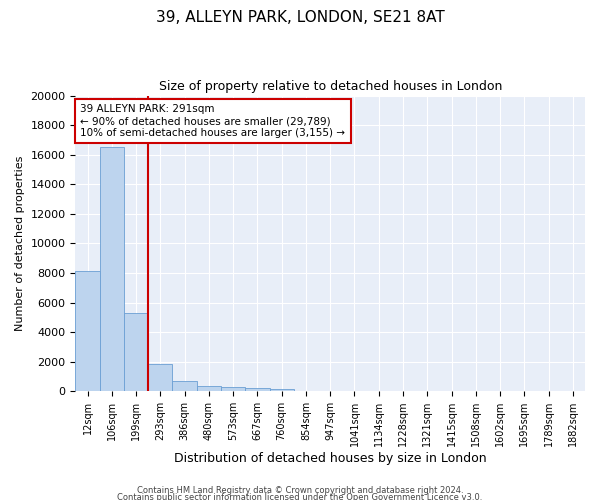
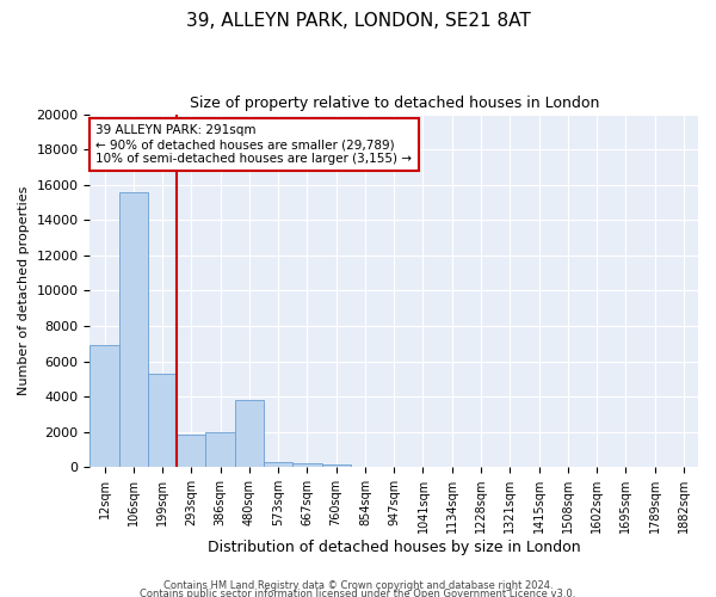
12sqm: 8100 -> 6900
106sqm: 16500 -> 15600
386sqm: 700 -> 2000
480sqm: 400 -> 3800
